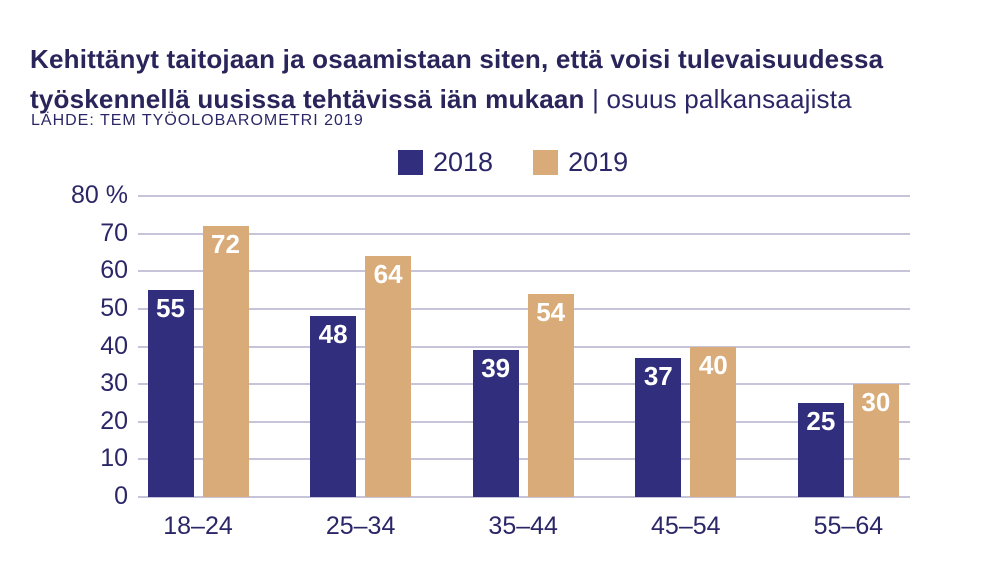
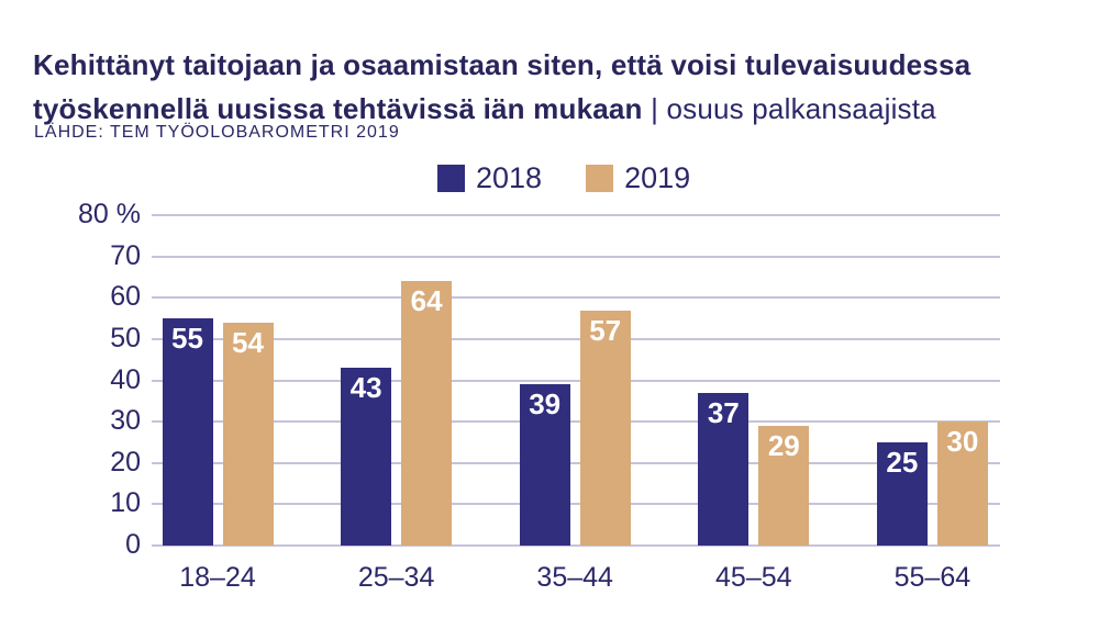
2019/18–24: 72 -> 54
2018/25–34: 48 -> 43
2019/35–44: 54 -> 57
2019/45–54: 40 -> 29
